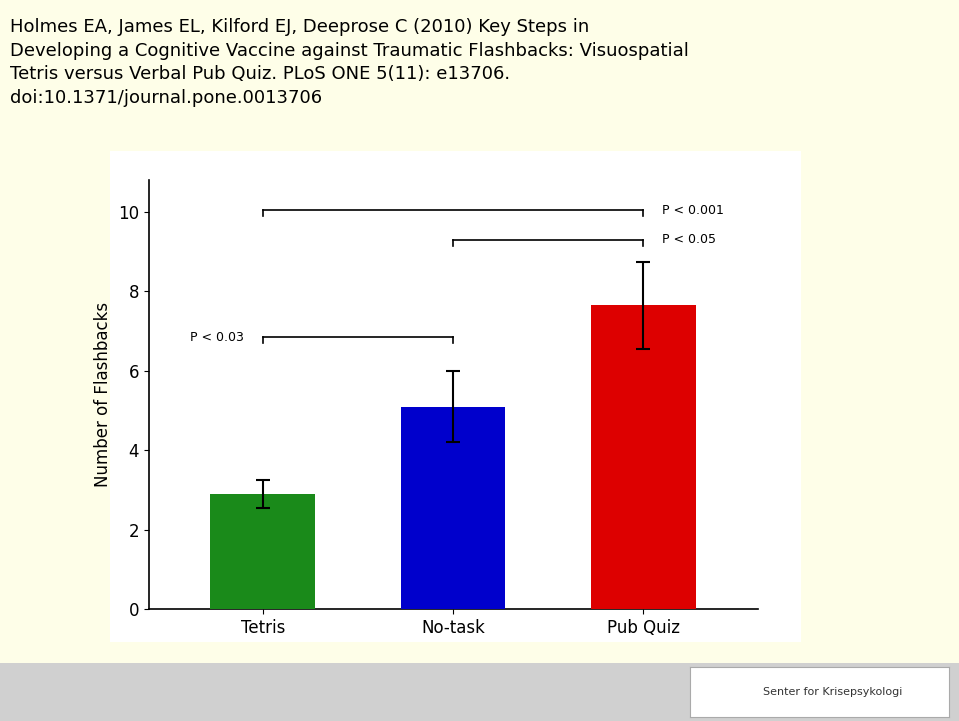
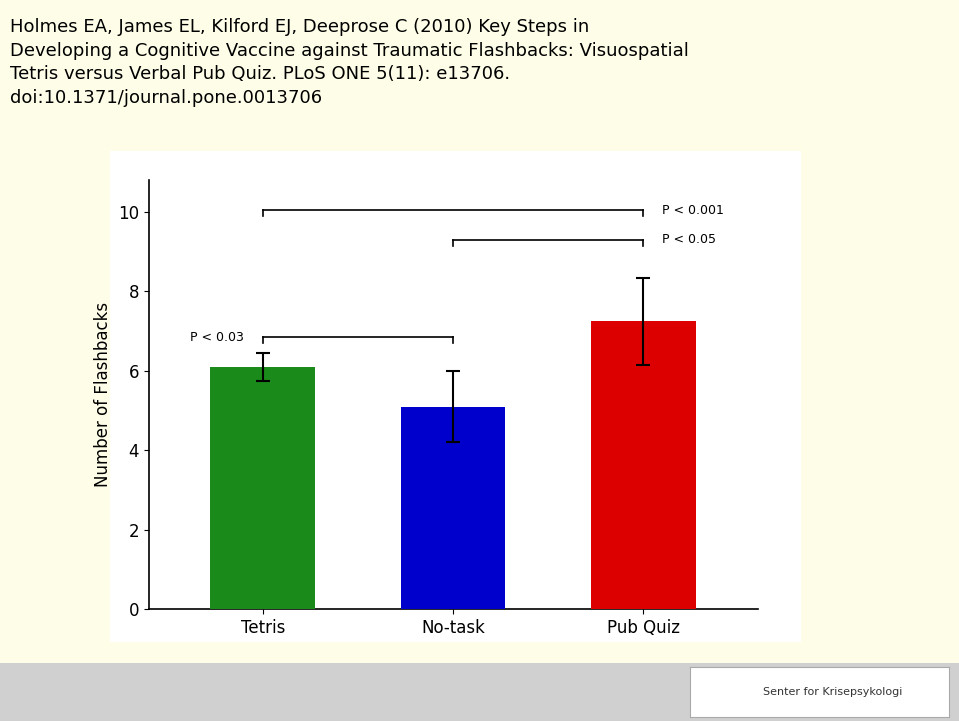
Tetris: 2.90 -> 6.10
Pub Quiz: 7.65 -> 7.25
